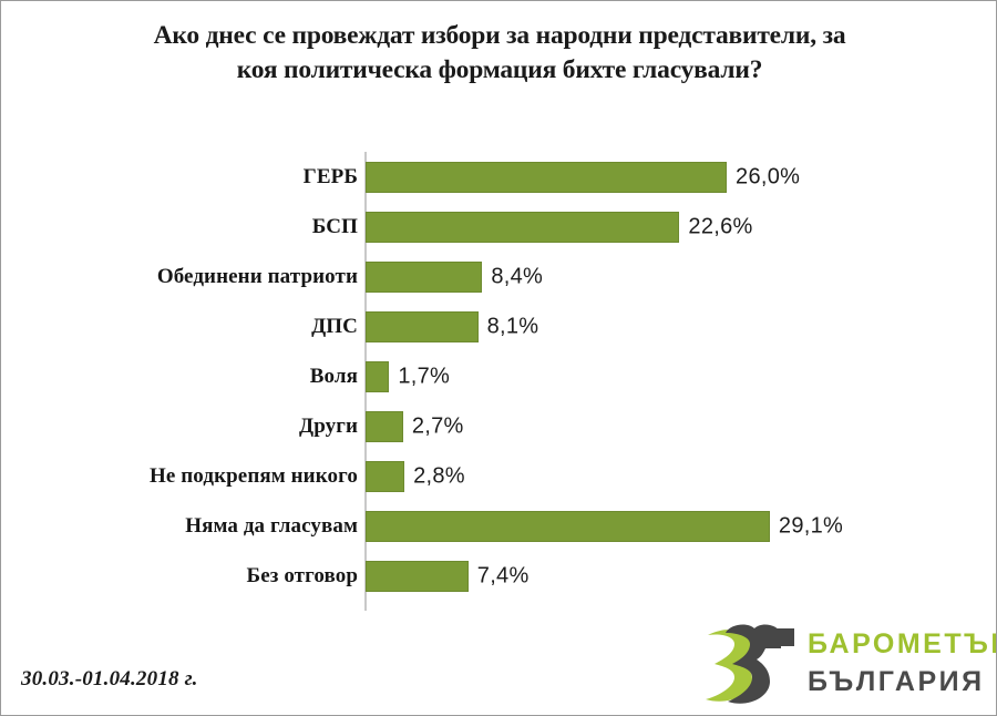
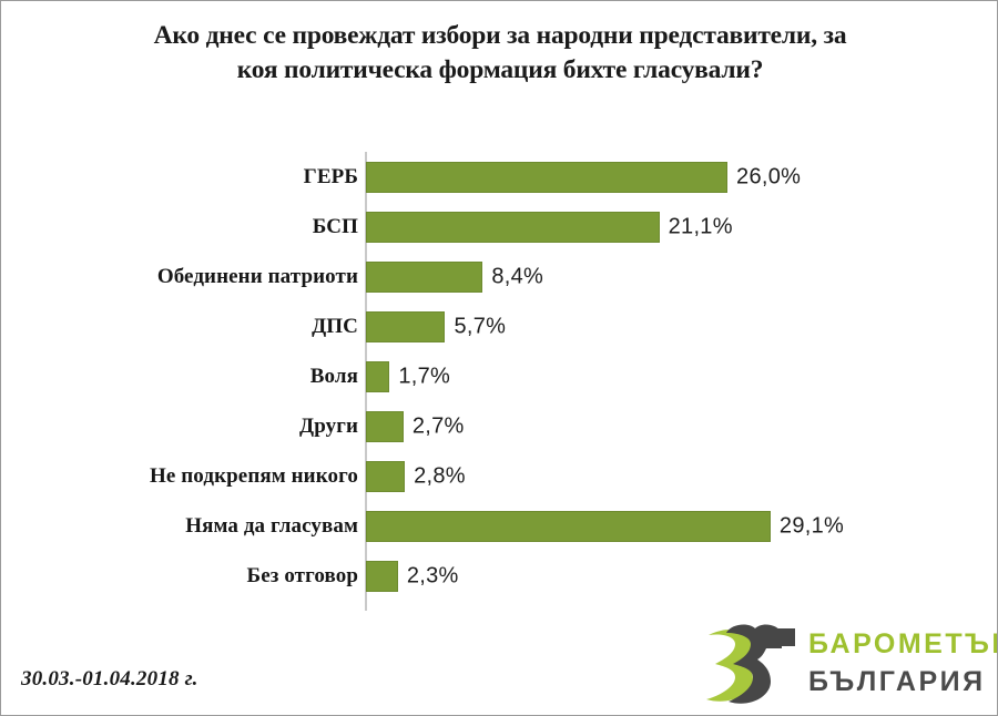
БСП: 22,6% -> 21,1%
ДПС: 8,1% -> 5,7%
Без отговор: 7,4% -> 2,3%
